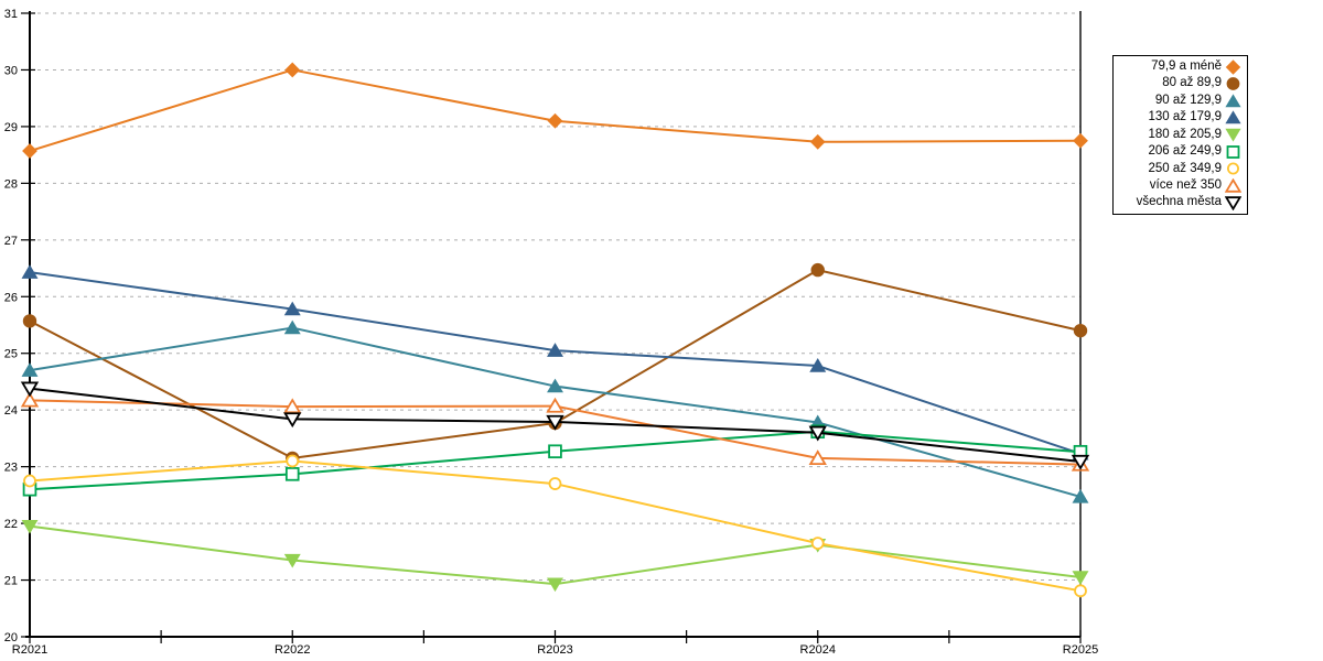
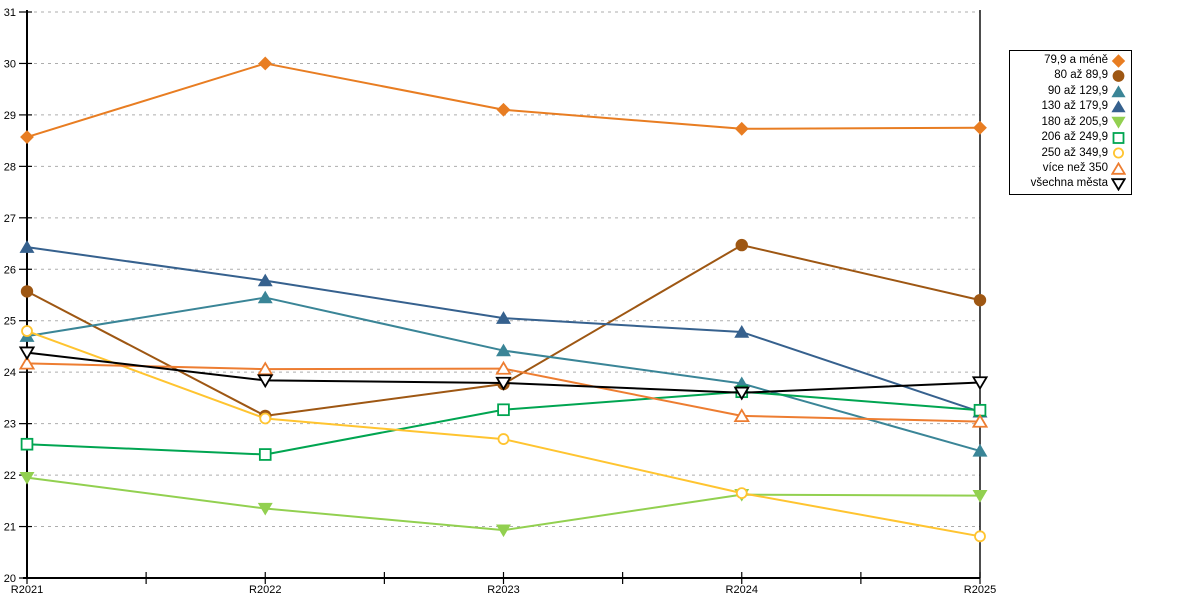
250 až 349,9/R2021: 22.8 -> 24.8
206 až 249,9/R2022: 22.9 -> 22.4
180 až 205,9/R2025: 21.1 -> 21.6
všechna města/R2025: 23.1 -> 23.8
